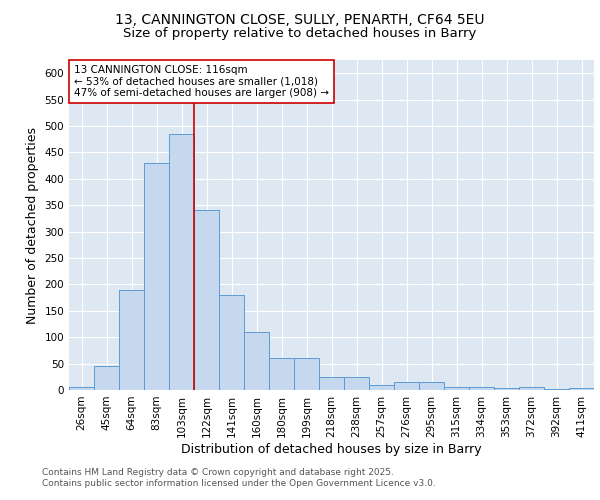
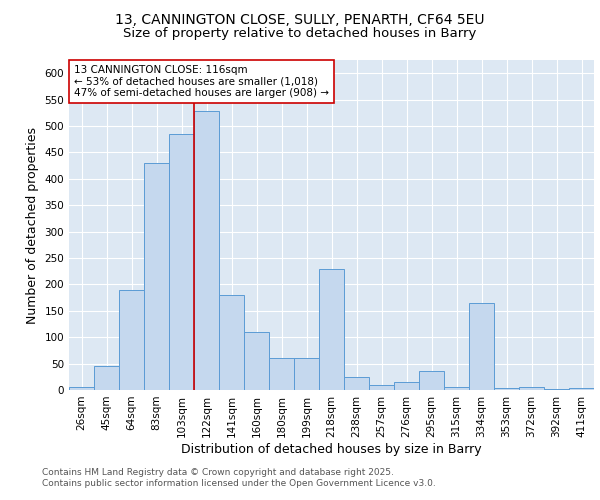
122sqm: 340 -> 528
218sqm: 25 -> 230
295sqm: 15 -> 36
334sqm: 5 -> 164
